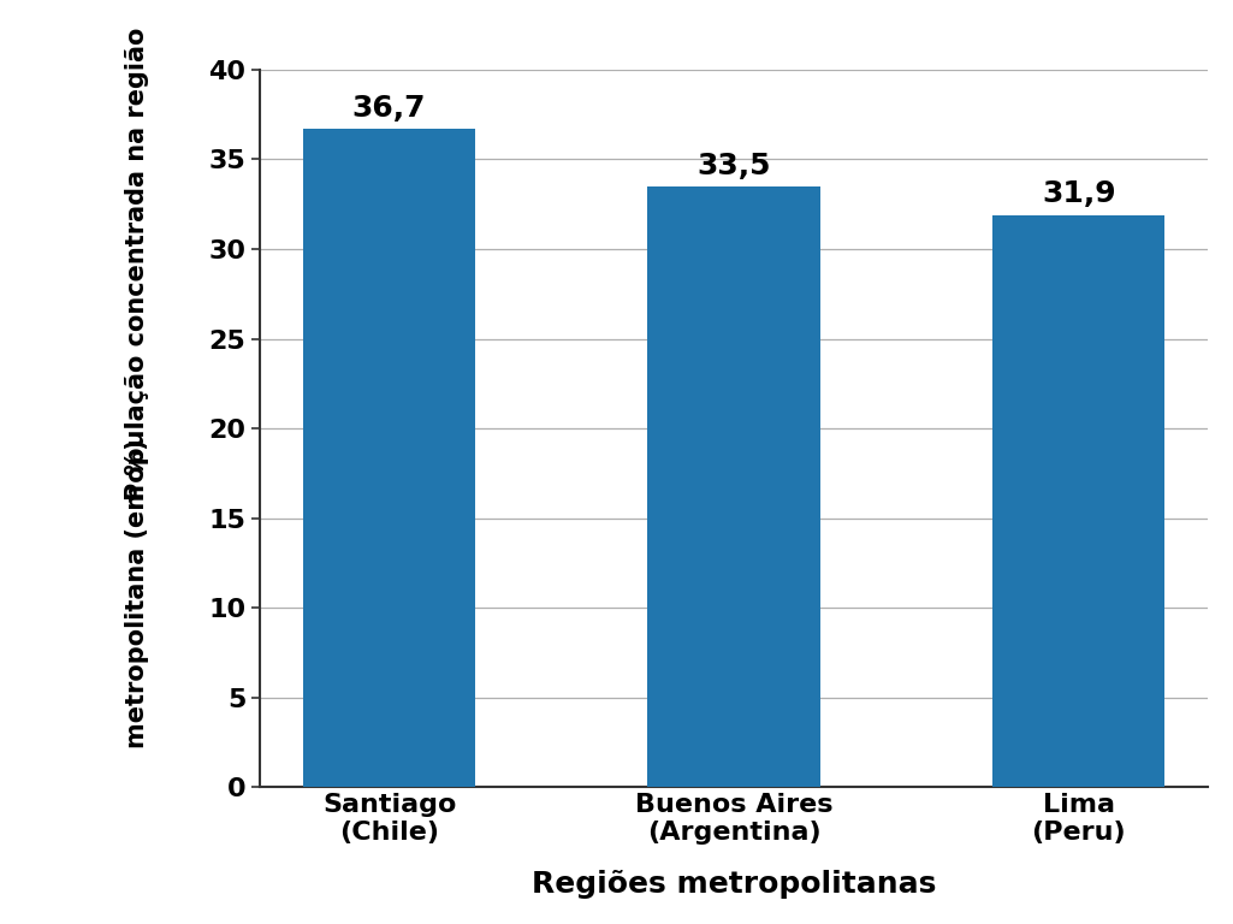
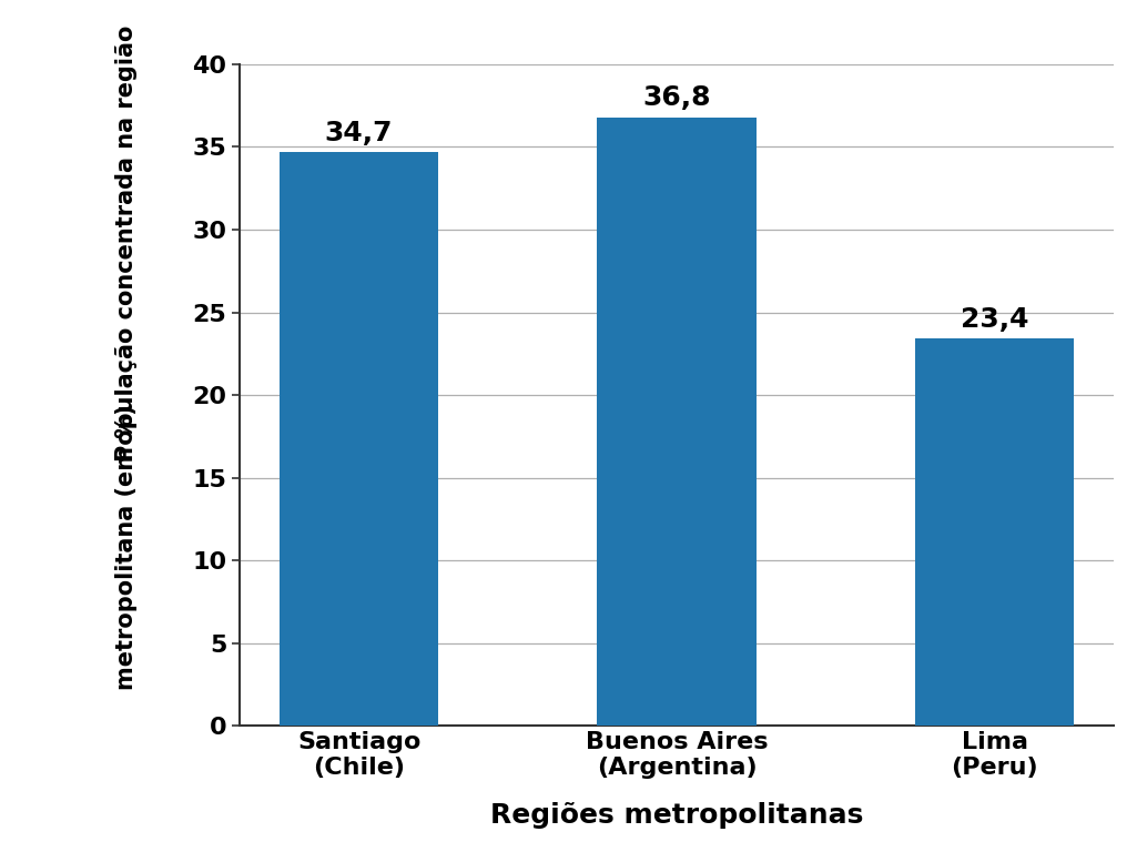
Santiago (Chile): 36,7 -> 34,7
Buenos Aires (Argentina): 33,5 -> 36,8
Lima (Peru): 31,9 -> 23,4
